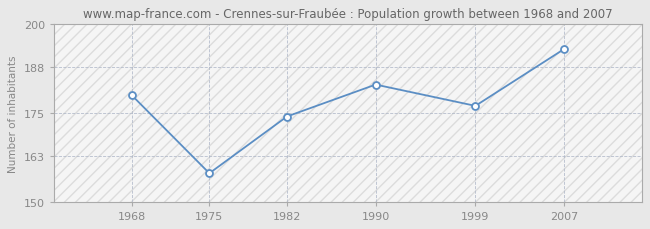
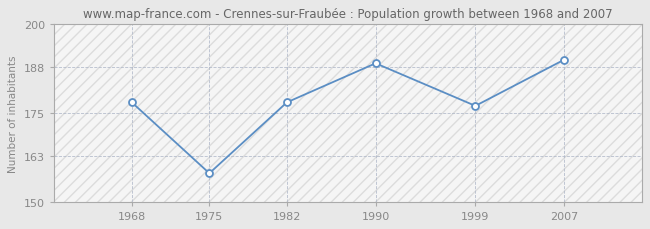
1968: 180 -> 178
1982: 174 -> 178
1990: 183 -> 189
2007: 193 -> 190
